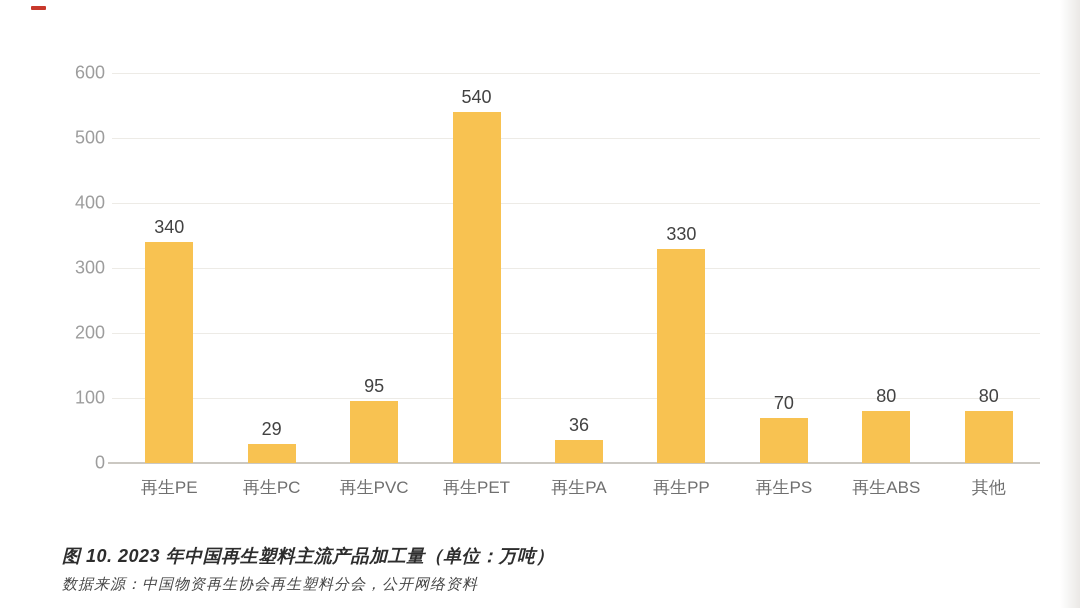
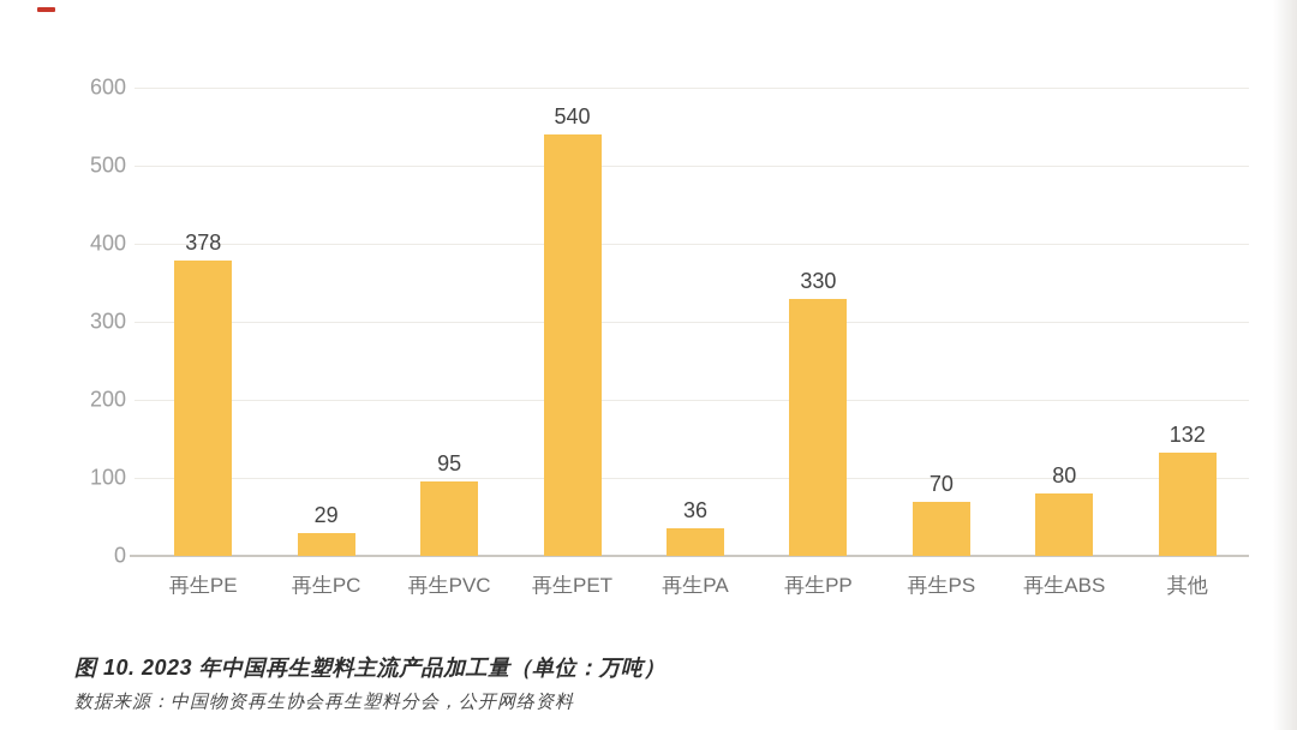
再生PE: 340 -> 378
其他: 80 -> 132
